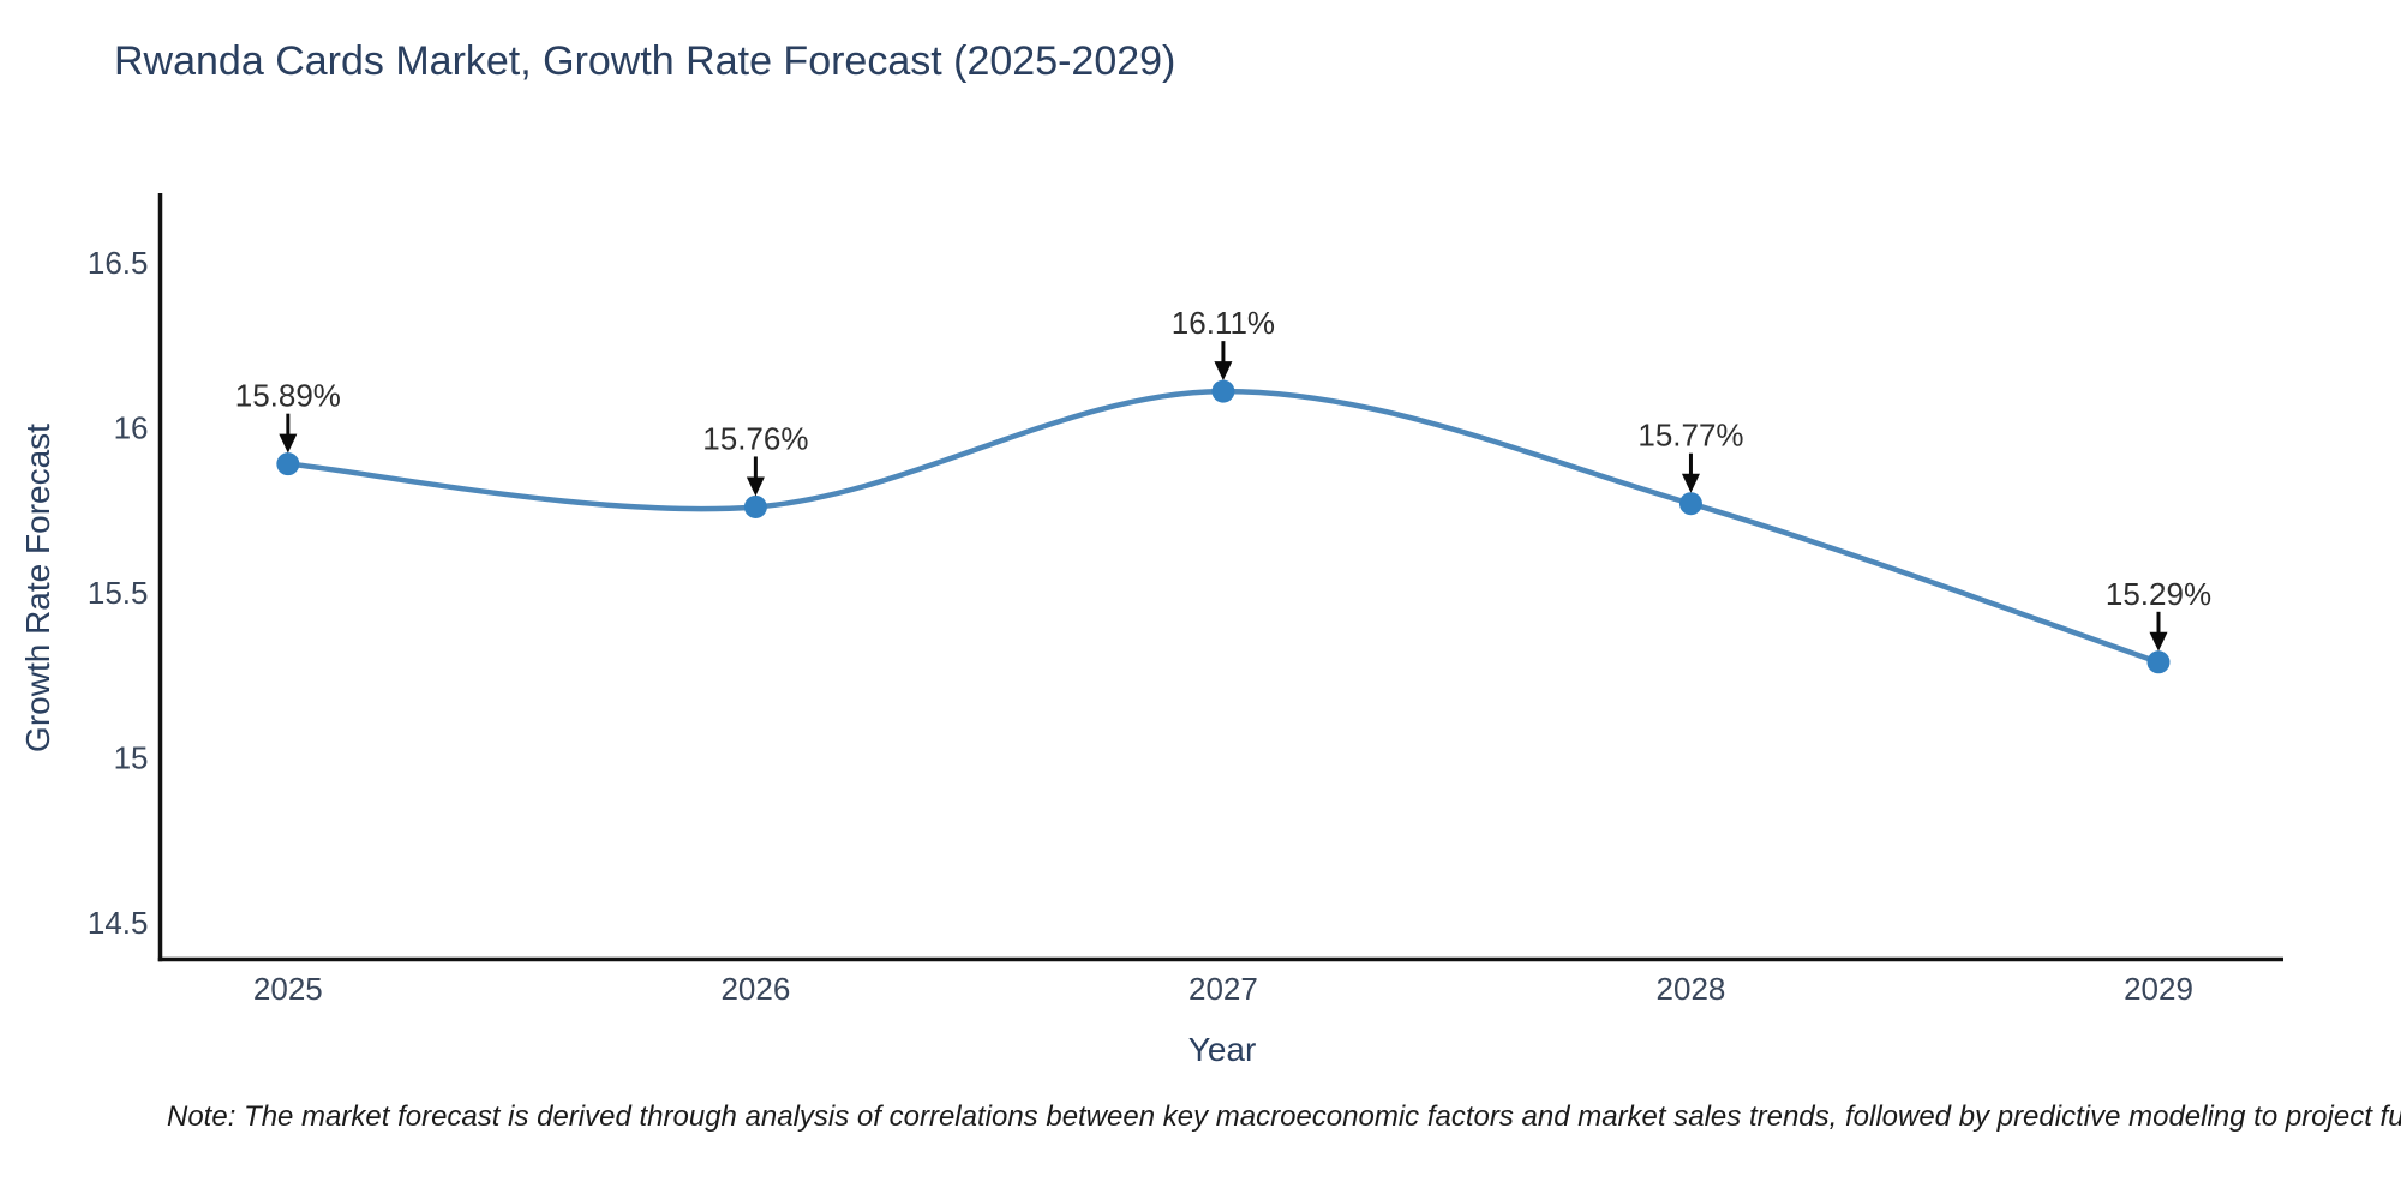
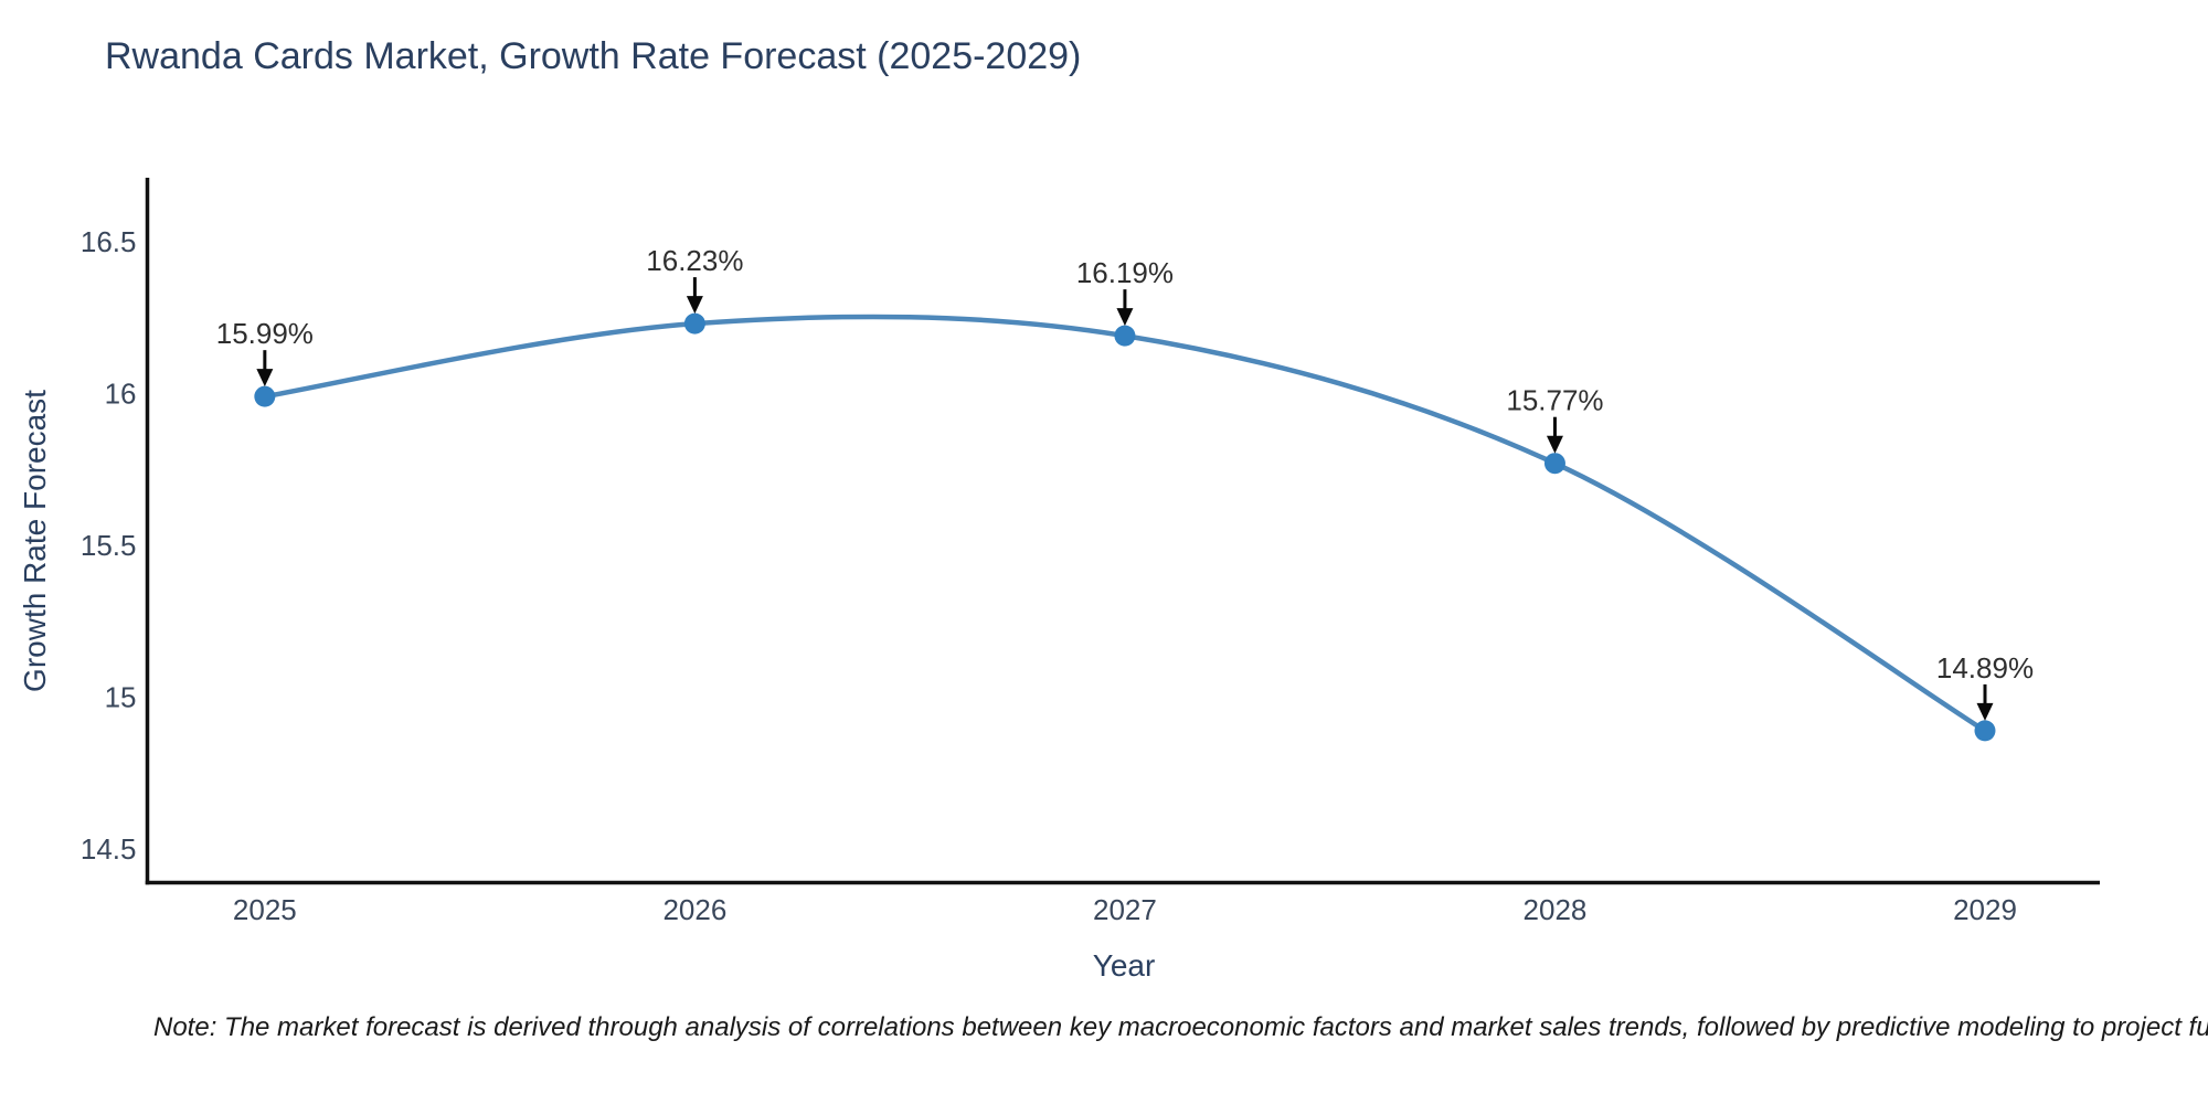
2025: 15.89% -> 15.99%
2026: 15.76% -> 16.23%
2027: 16.11% -> 16.19%
2029: 15.29% -> 14.89%
